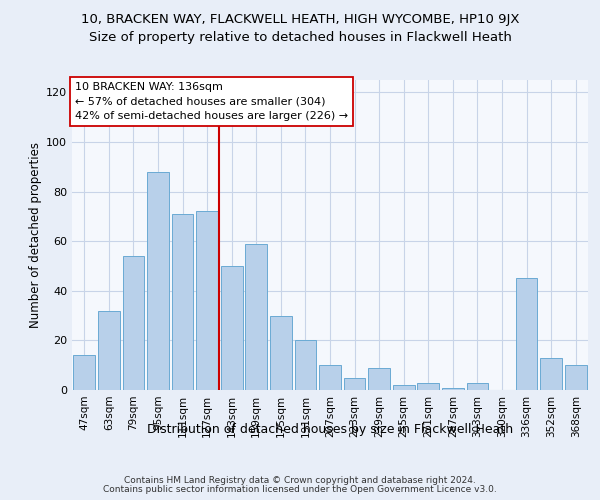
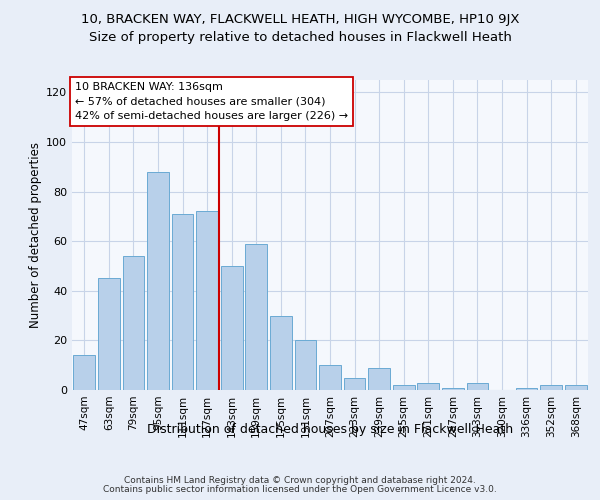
63sqm: 32 -> 45
336sqm: 45 -> 1
352sqm: 13 -> 2
368sqm: 10 -> 2
